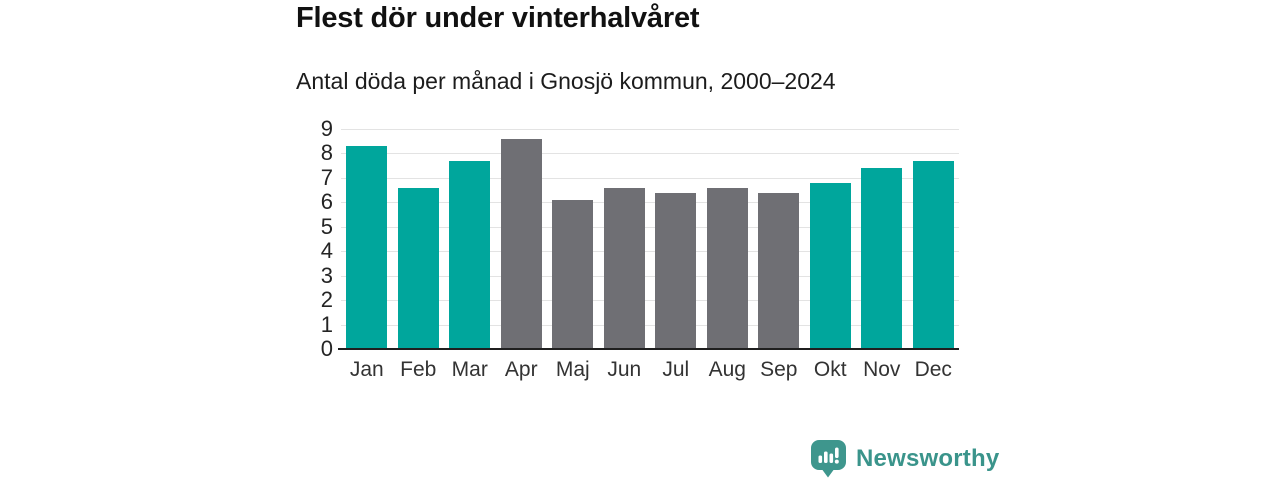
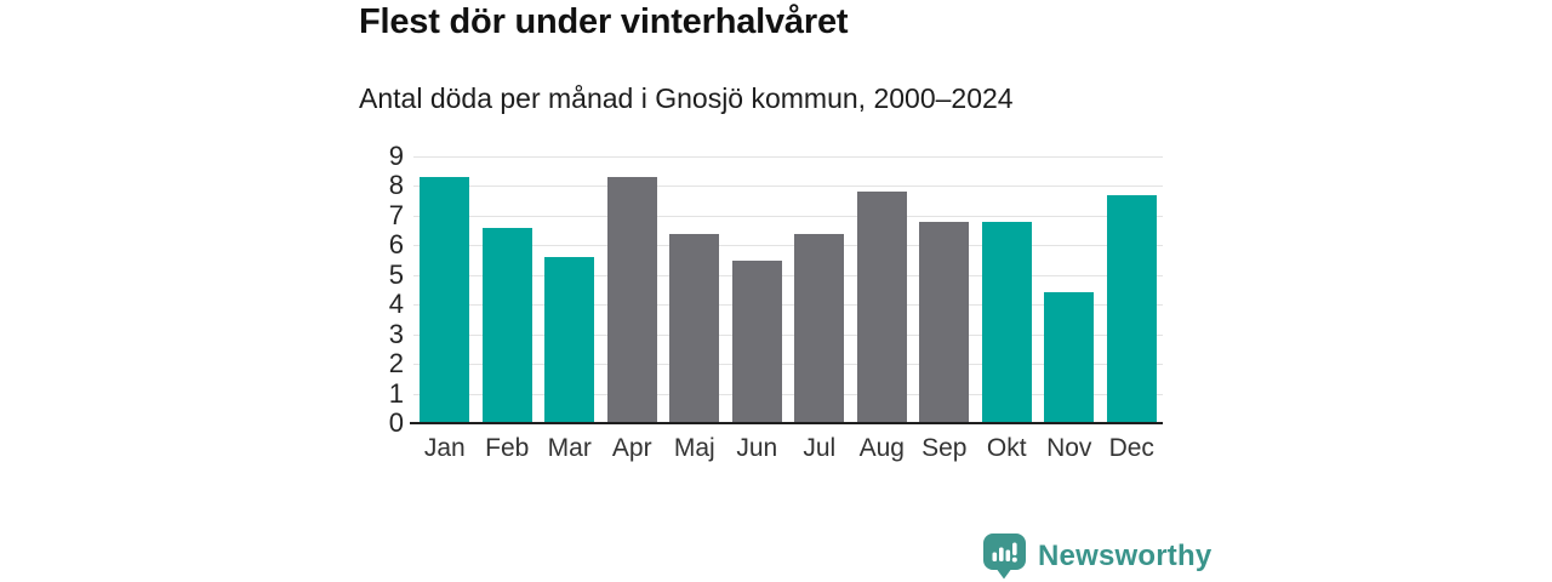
Mar: 7.7 -> 5.6
Apr: 8.6 -> 8.3
Maj: 6.1 -> 6.4
Jun: 6.6 -> 5.5
Aug: 6.6 -> 7.8
Sep: 6.4 -> 6.8
Nov: 7.4 -> 4.4
